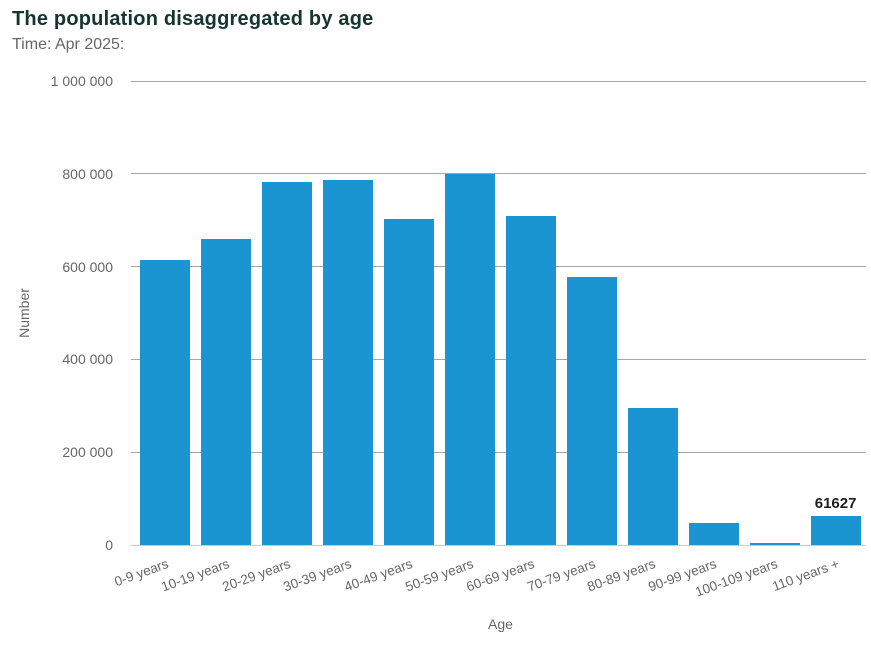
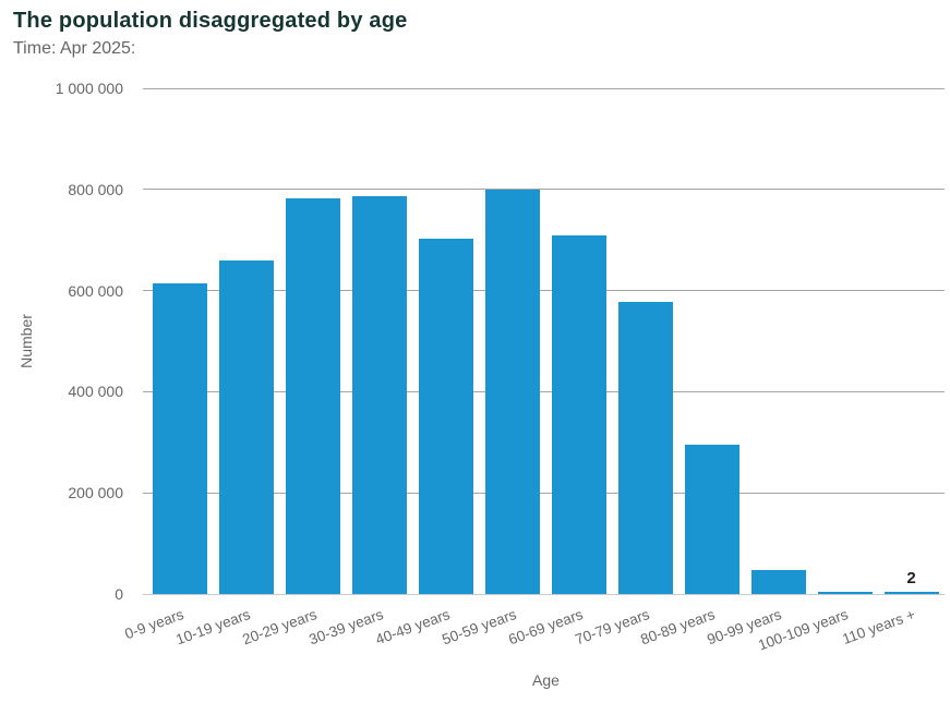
110 years +: 61627 -> 2
